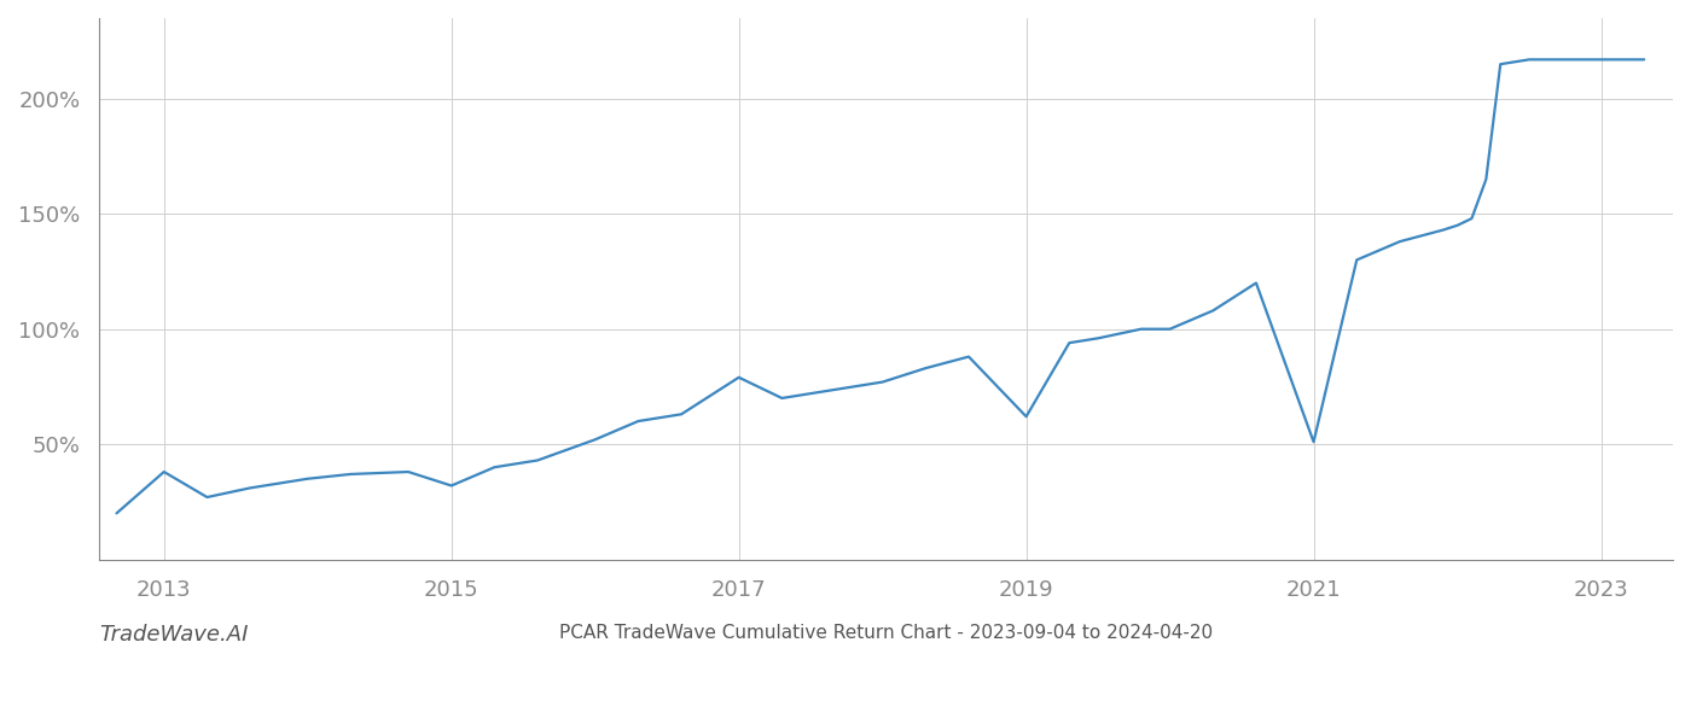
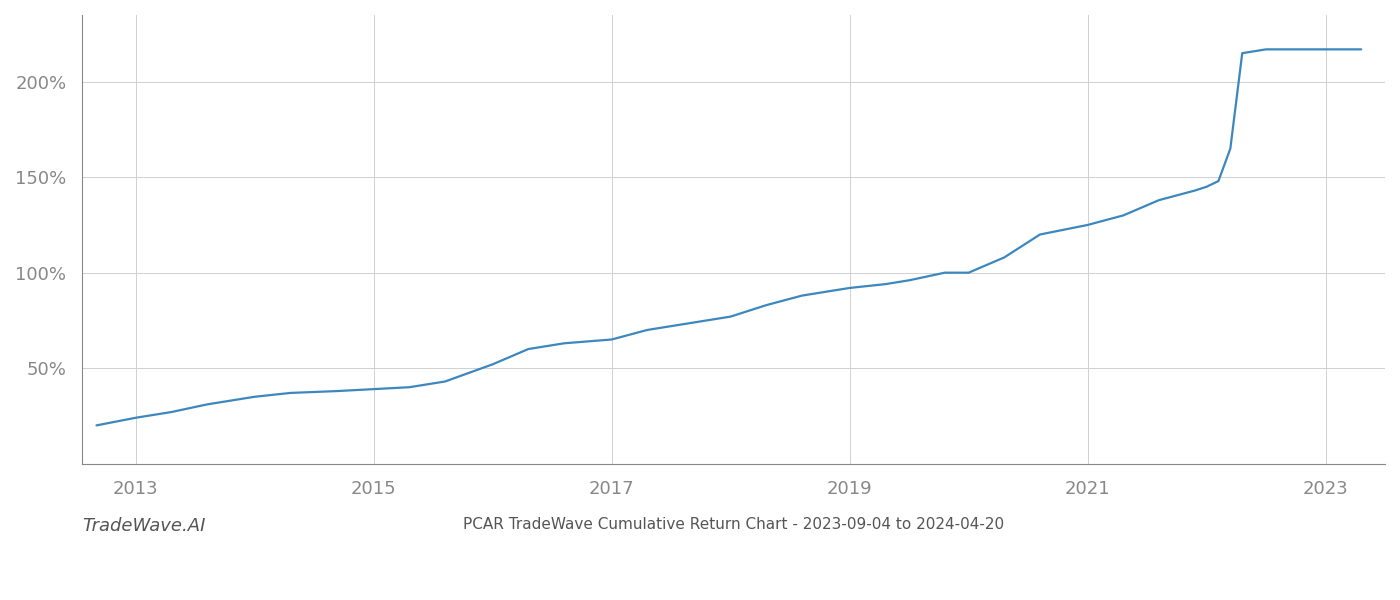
2013: 38% -> 24%
2015: 32% -> 39%
2017: 79% -> 65%
2019: 62% -> 92%
2021: 51% -> 125%
